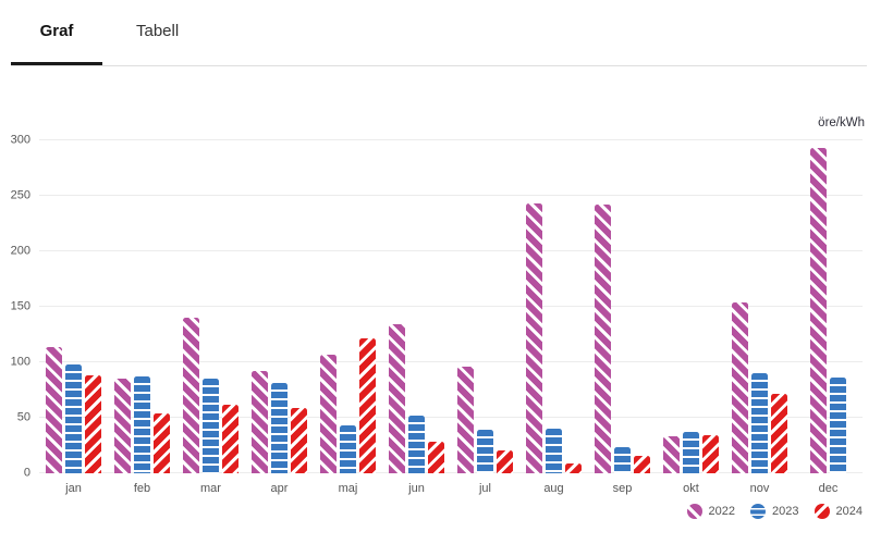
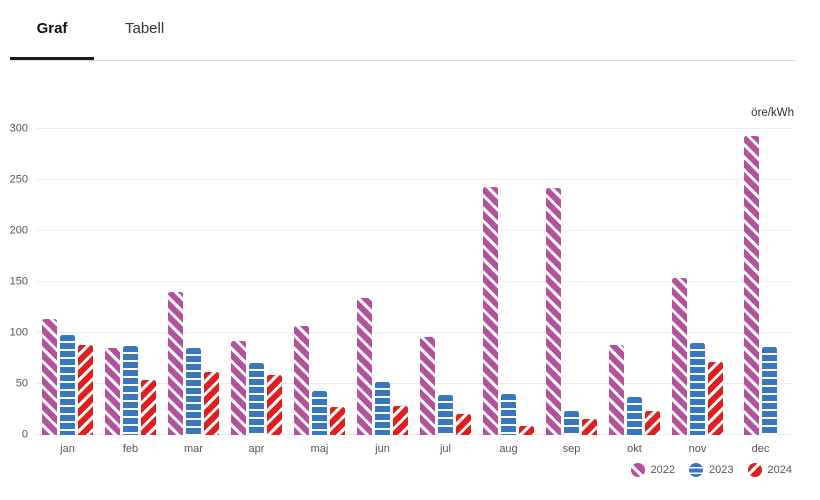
2023/apr: 81 -> 71
2024/maj: 122 -> 27
2022/okt: 33 -> 88
2024/okt: 34 -> 24
